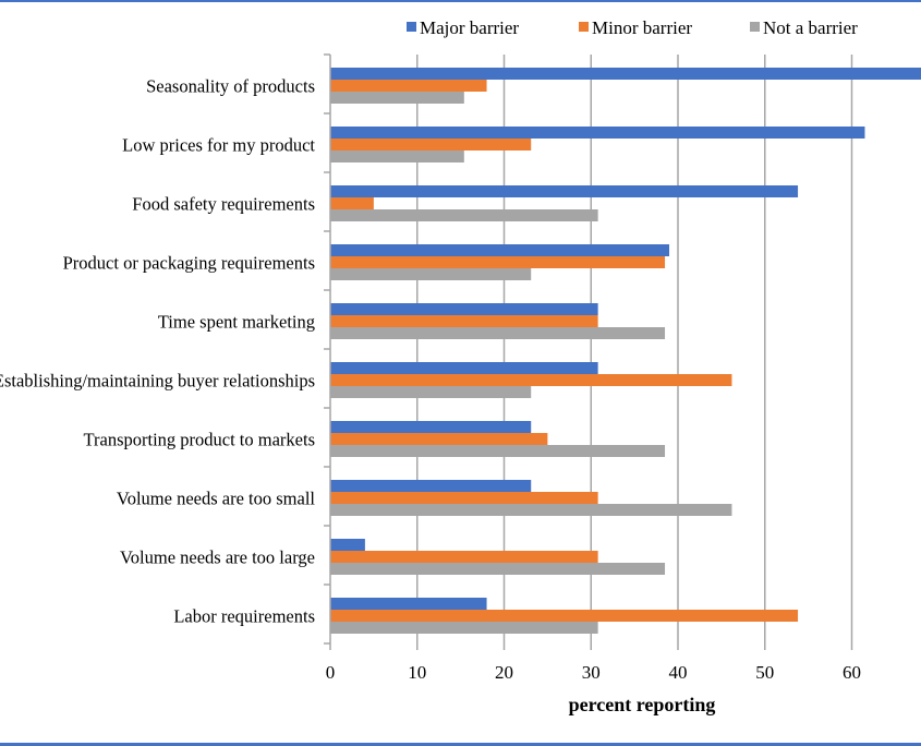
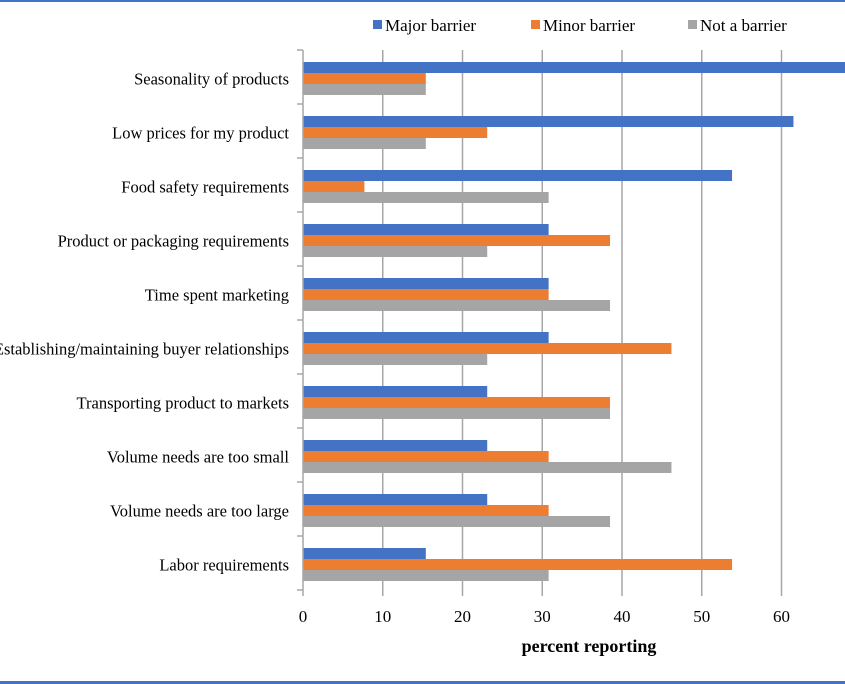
Minor barrier/Seasonality of products: 18 -> 15
Minor barrier/Food safety requirements: 5 -> 8
Major barrier/Product or packaging requirements: 39 -> 31
Minor barrier/Transporting product to markets: 25 -> 38
Major barrier/Volume needs are too large: 4 -> 23
Major barrier/Labor requirements: 18 -> 15
